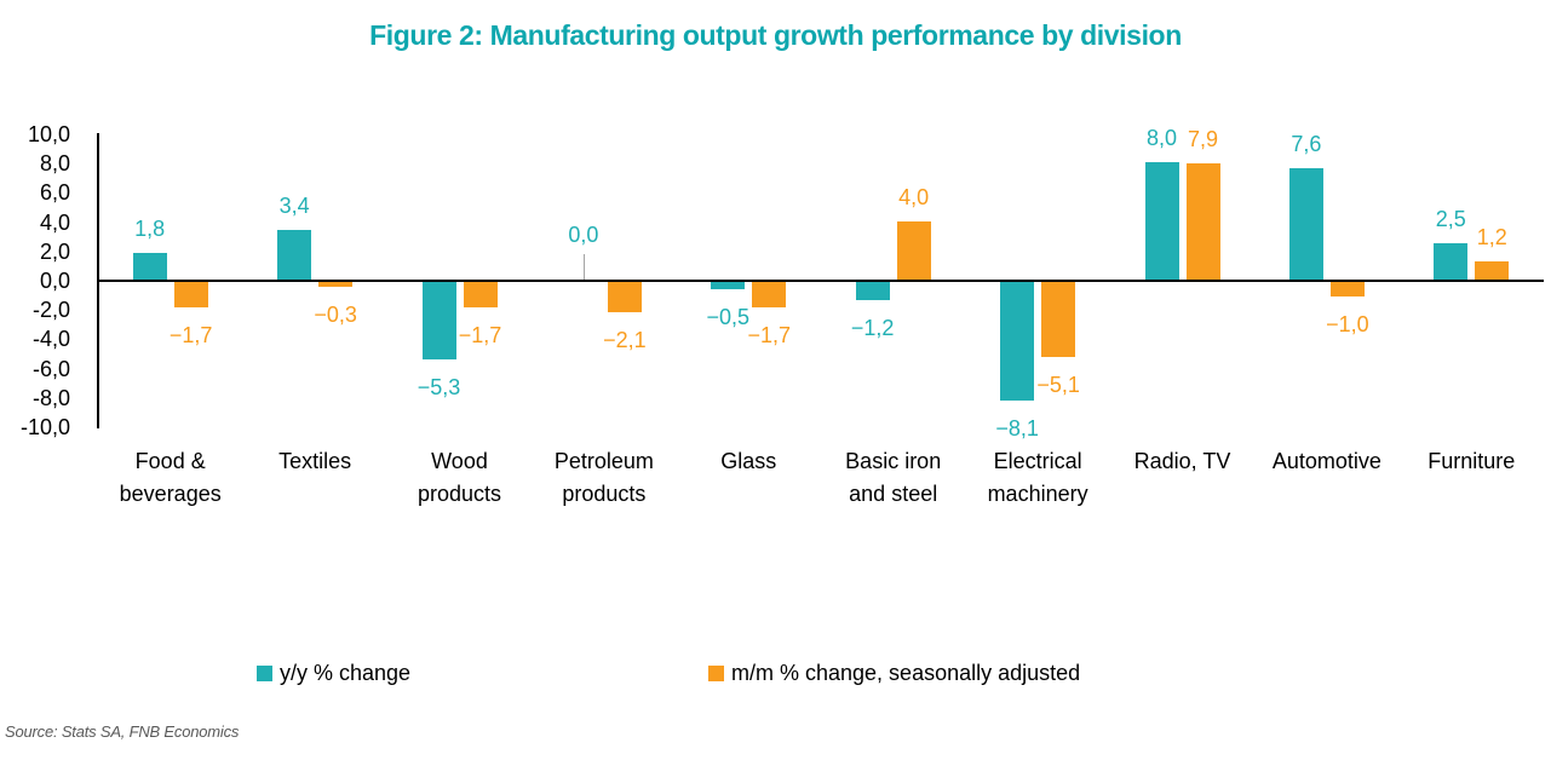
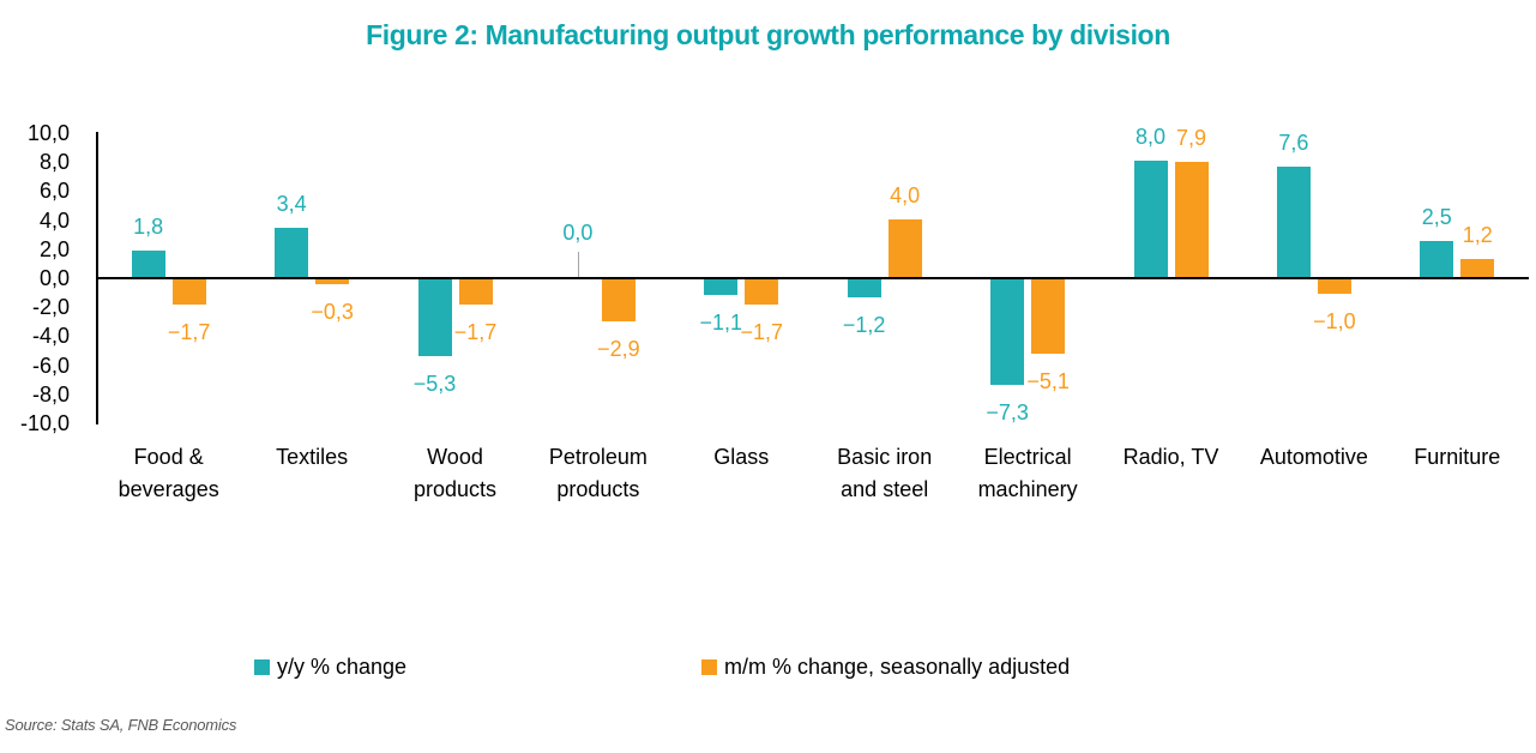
m/m % change, seasonally adjusted/Petroleum products: −2,1 -> −2,9
y/y % change/Glass: −0,5 -> −1,1
y/y % change/Electrical machinery: −8,1 -> −7,3
